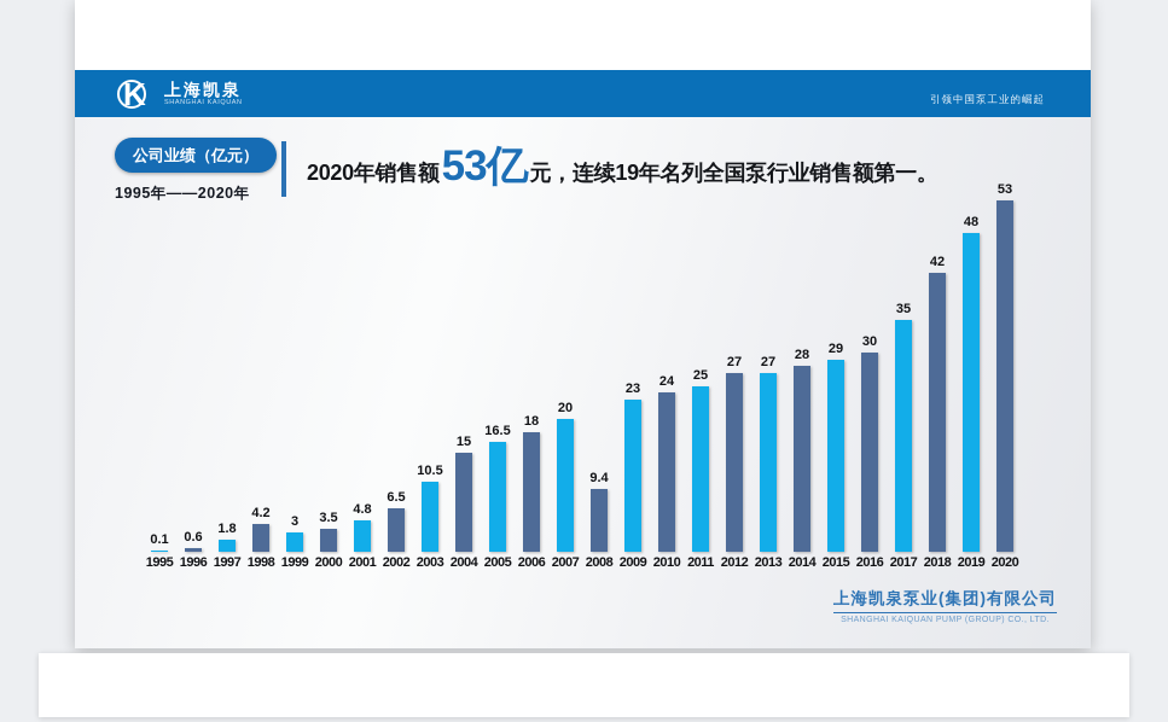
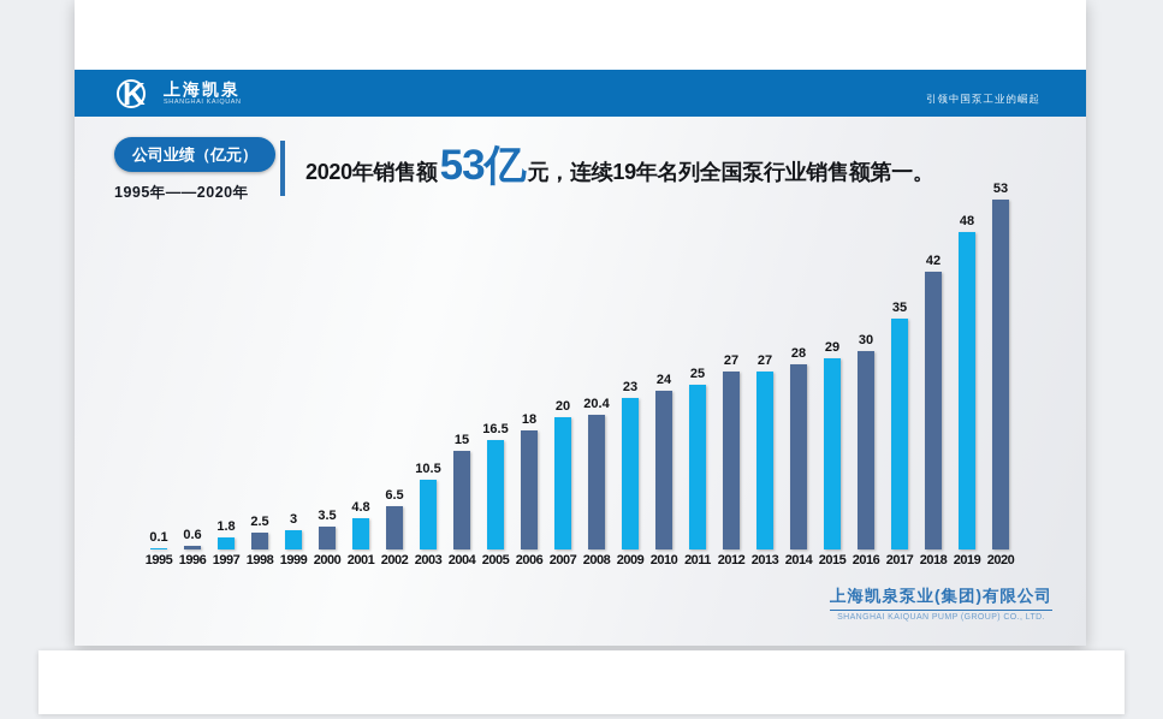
1998: 4.2 -> 2.5
2008: 9.4 -> 20.4
